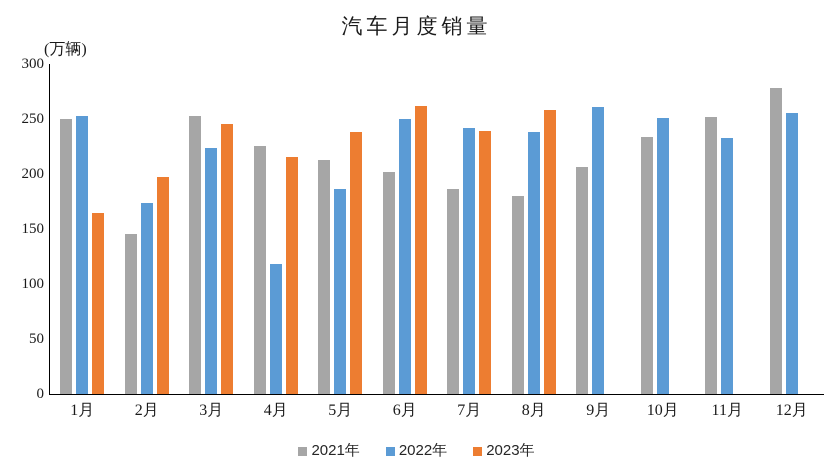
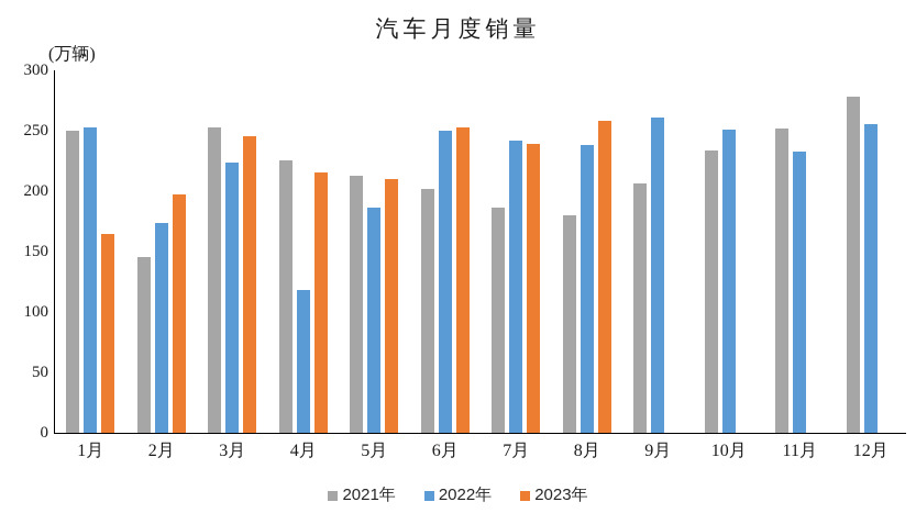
2023年/5月: 238 -> 210
2023年/6月: 262 -> 253
